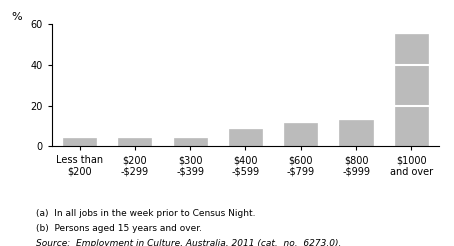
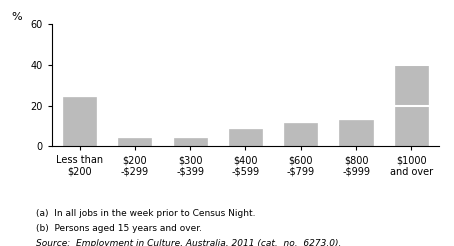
Less than $200: 4.0 -> 24.0
$1000 and over: 55.0 -> 40.5
